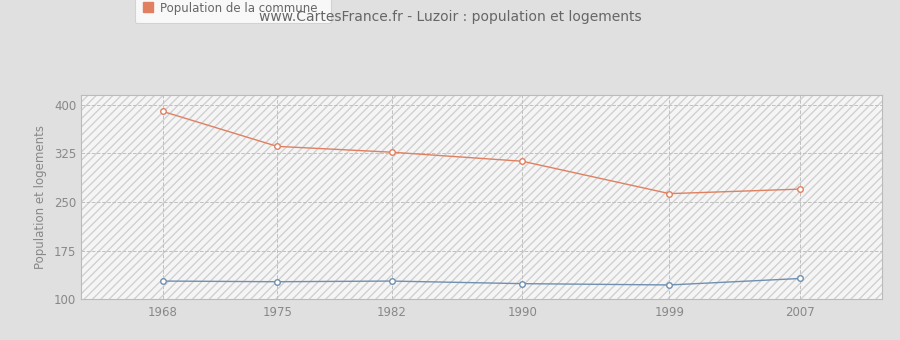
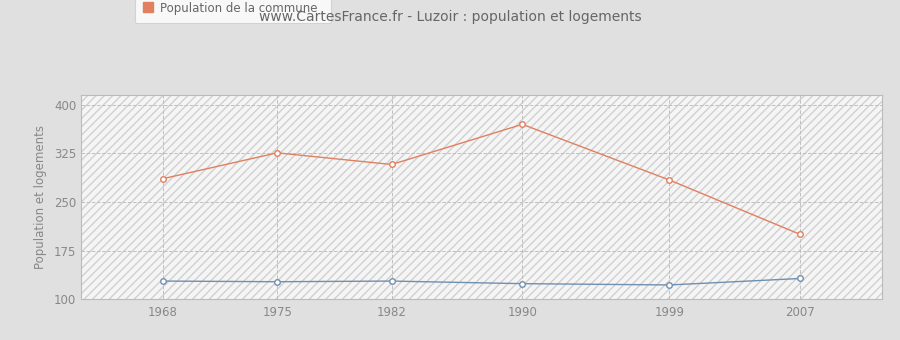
Population de la commune/1968: 390 -> 286
Population de la commune/1975: 336 -> 326
Population de la commune/1982: 327 -> 308
Population de la commune/1990: 313 -> 370
Population de la commune/1999: 263 -> 284
Population de la commune/2007: 270 -> 200
